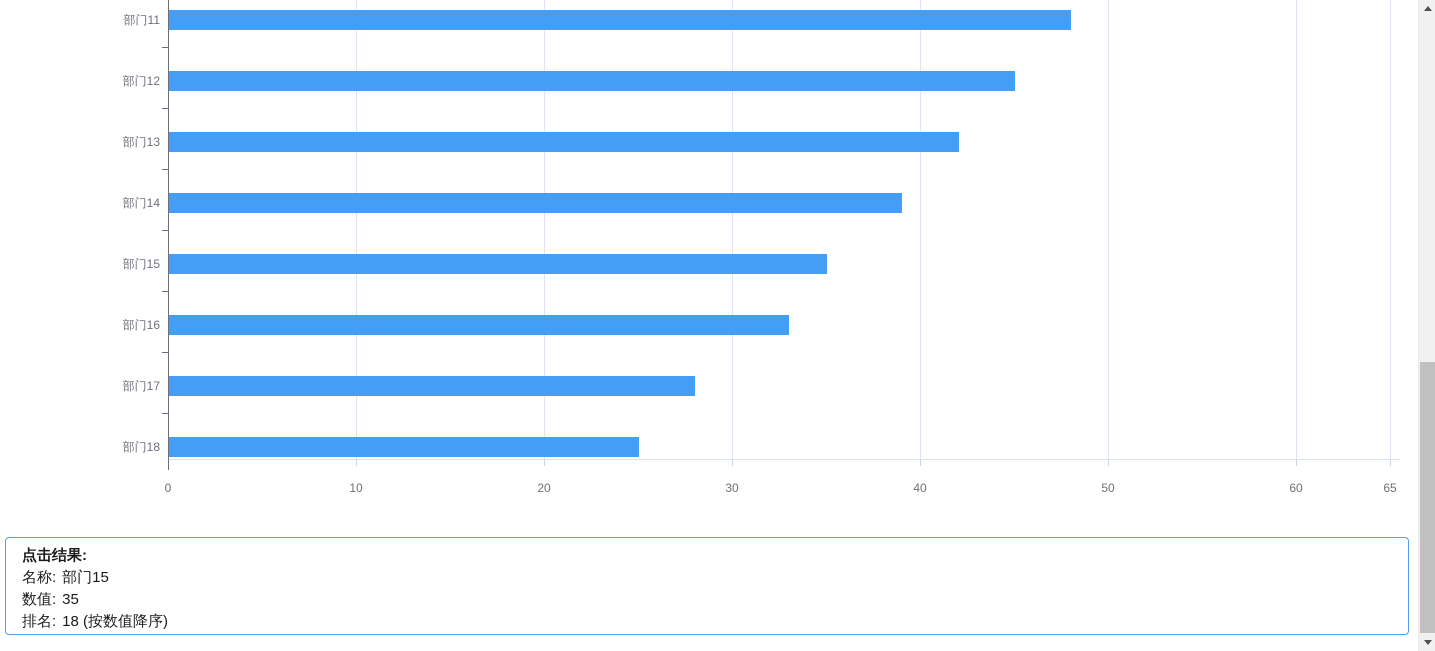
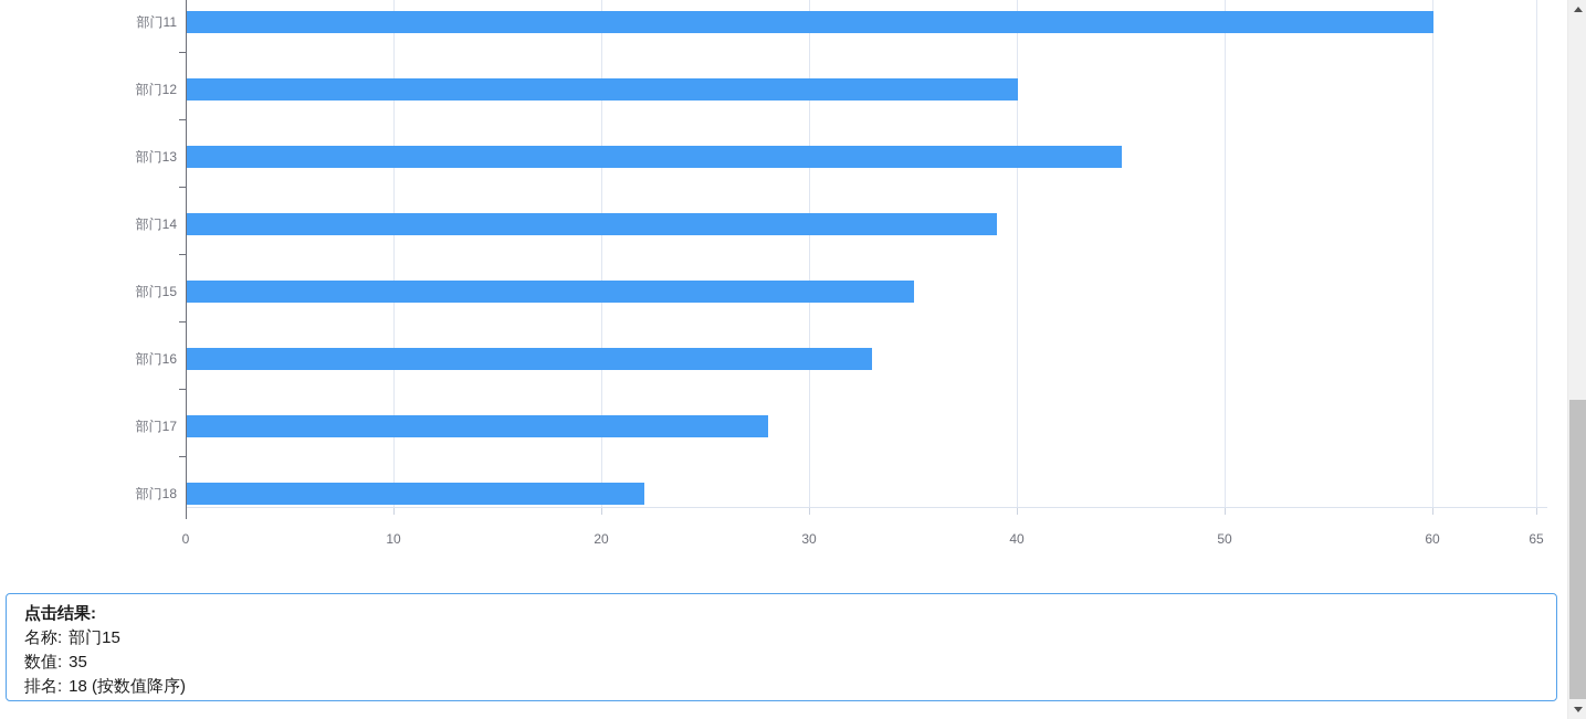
部门11: 48 -> 60
部门12: 45 -> 40
部门13: 42 -> 45
部门18: 25 -> 22
